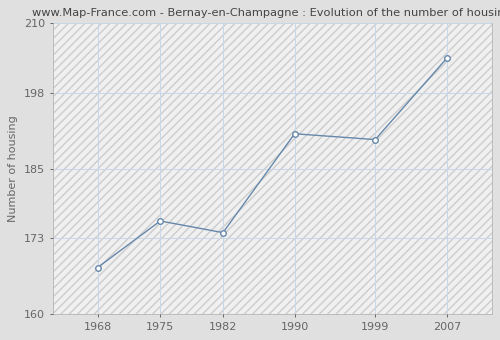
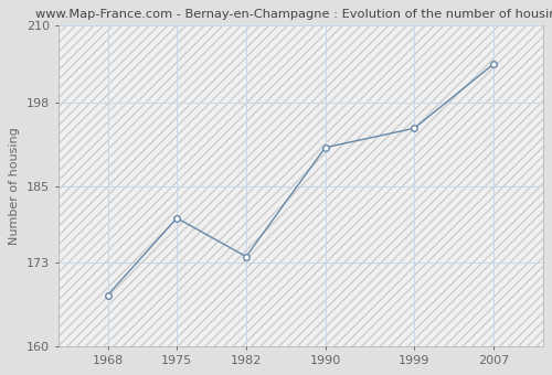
1975: 176 -> 180
1999: 190 -> 194
